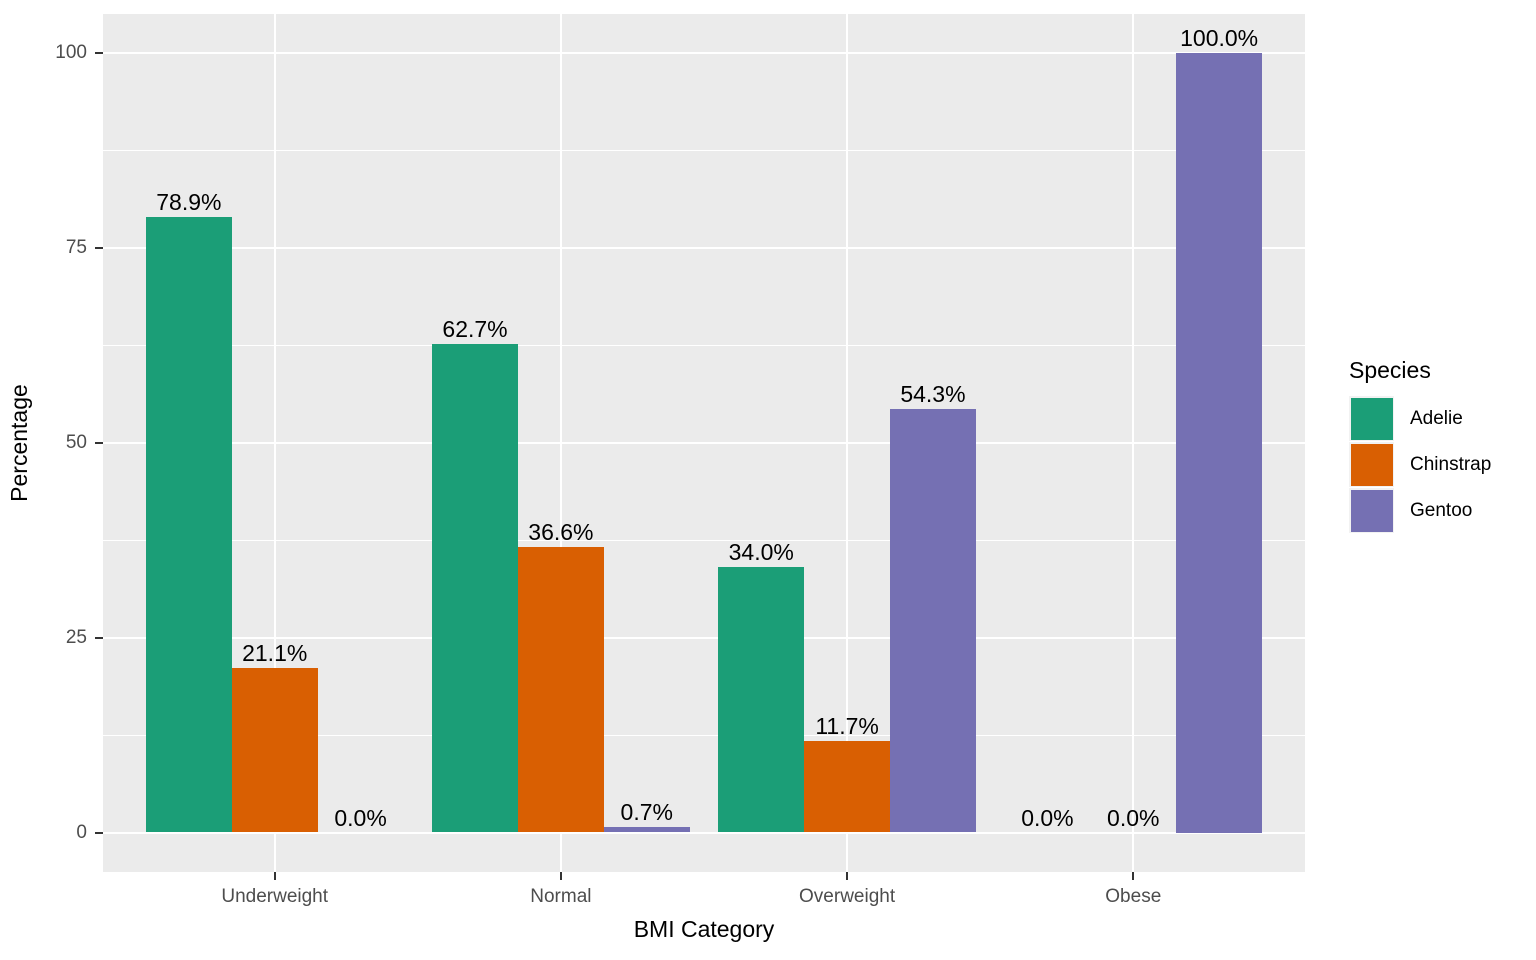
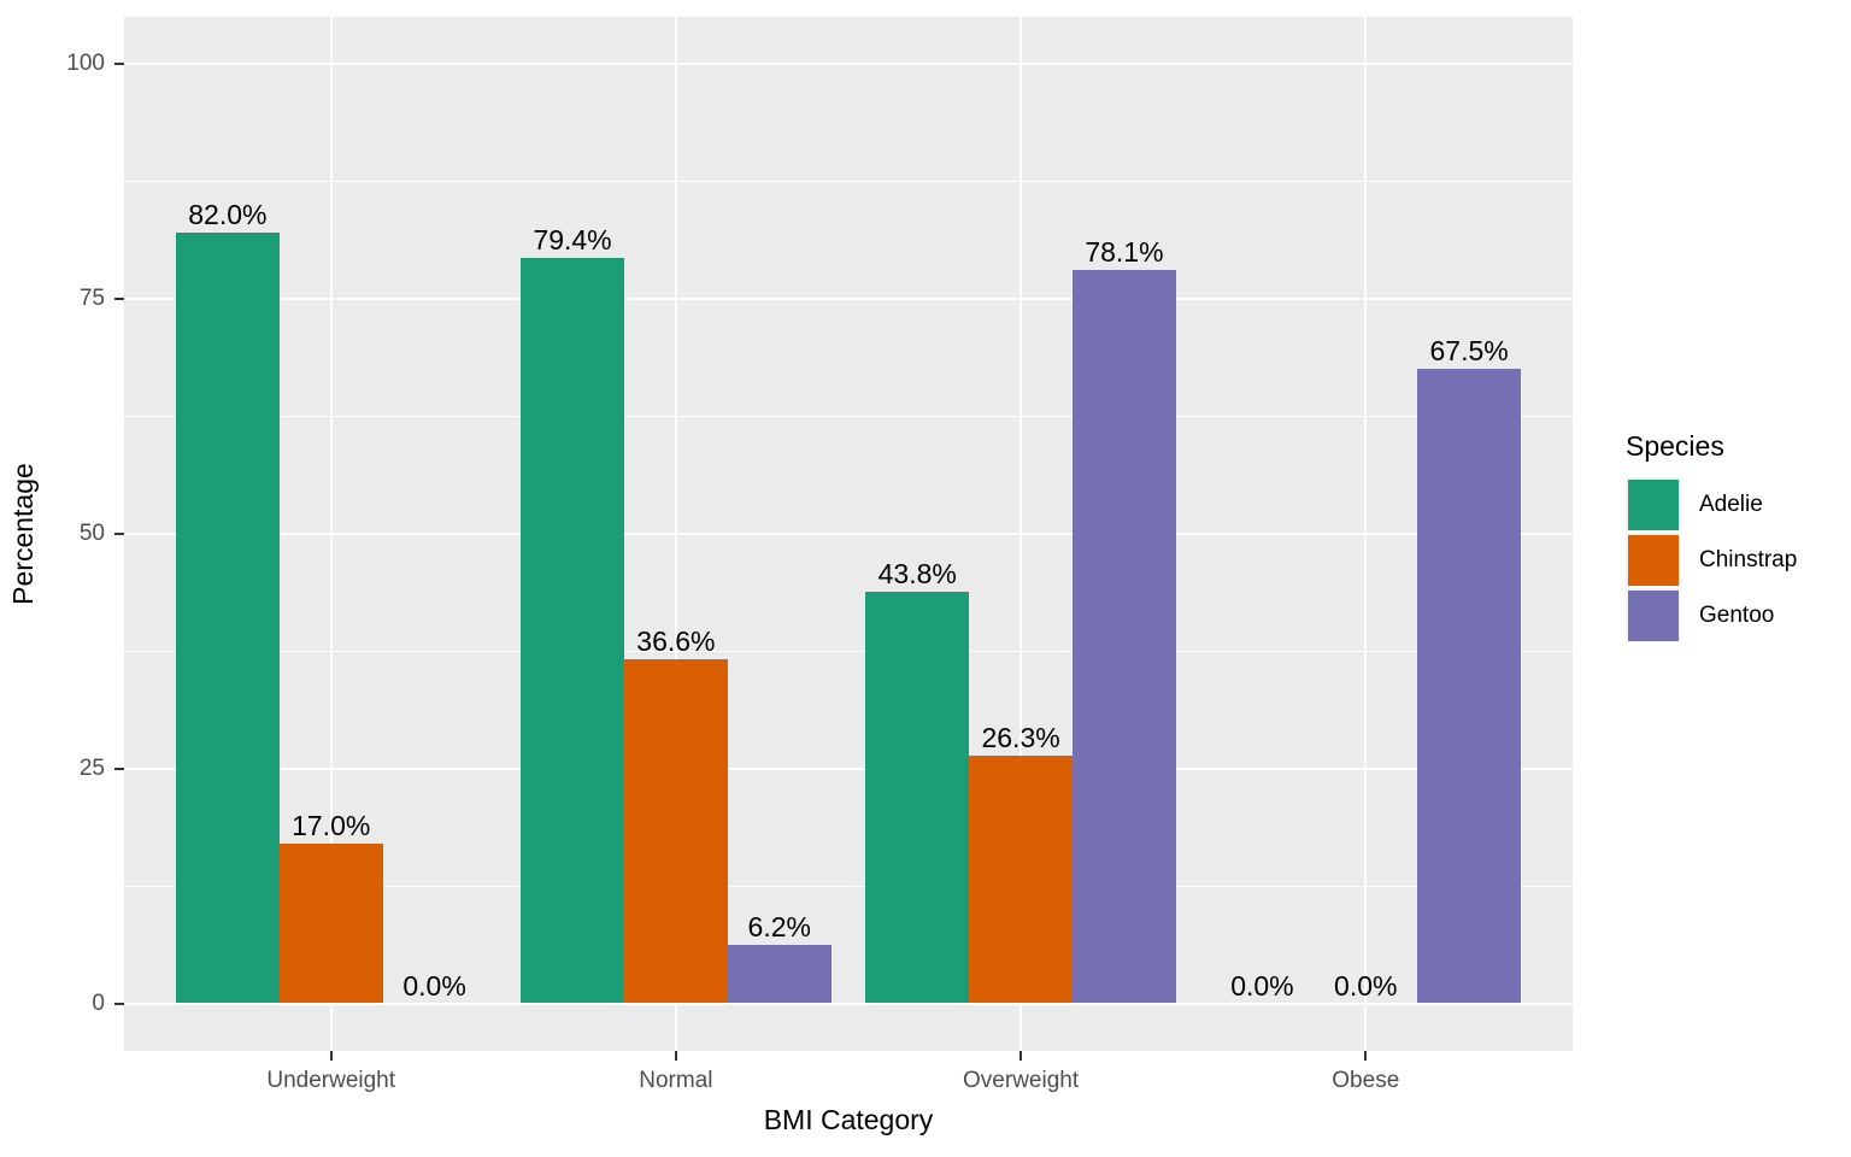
Adelie/Underweight: 78.9% -> 82.0%
Chinstrap/Underweight: 21.1% -> 17.0%
Adelie/Normal: 62.7% -> 79.4%
Gentoo/Normal: 0.7% -> 6.2%
Adelie/Overweight: 34.0% -> 43.8%
Chinstrap/Overweight: 11.7% -> 26.3%
Gentoo/Overweight: 54.3% -> 78.1%
Gentoo/Obese: 100.0% -> 67.5%
